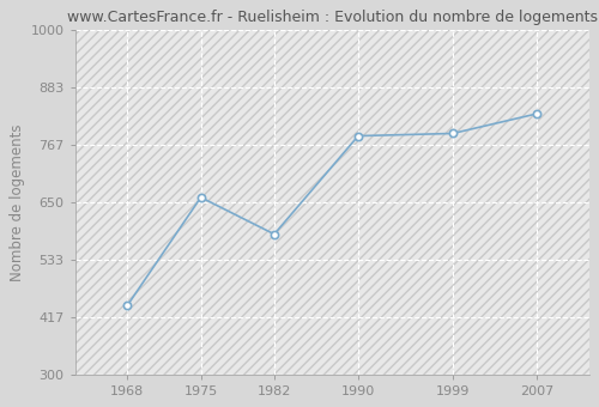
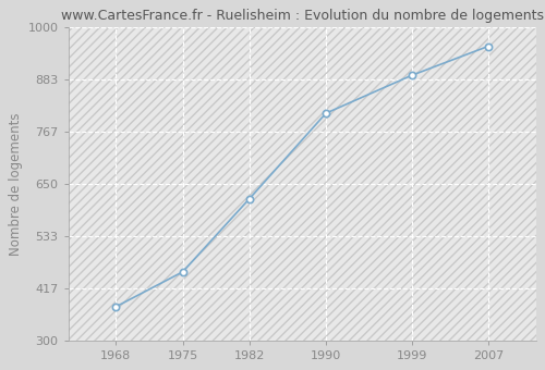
1968: 440 -> 375
1975: 660 -> 453
1982: 585 -> 617
1990: 785 -> 808
1999: 790 -> 893
2007: 830 -> 958
